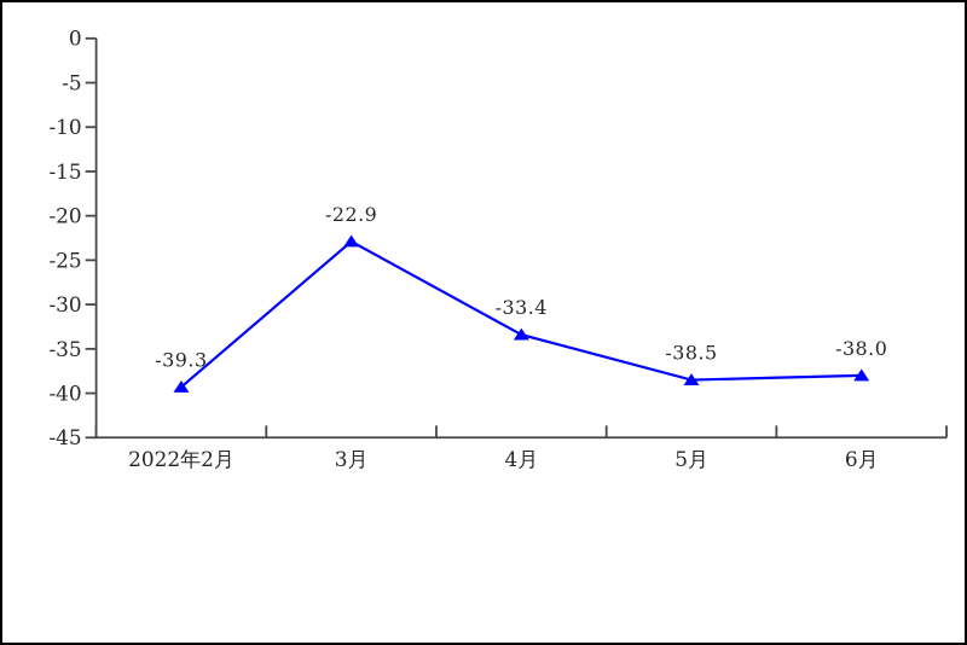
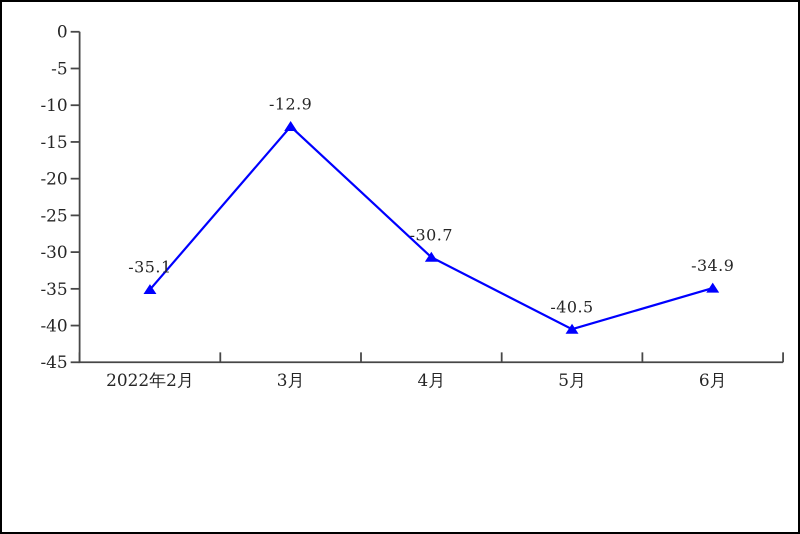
2022年2月: -39.3 -> -35.1
3月: -22.9 -> -12.9
4月: -33.4 -> -30.7
5月: -38.5 -> -40.5
6月: -38.0 -> -34.9
